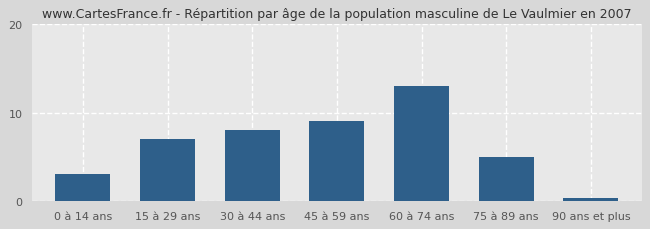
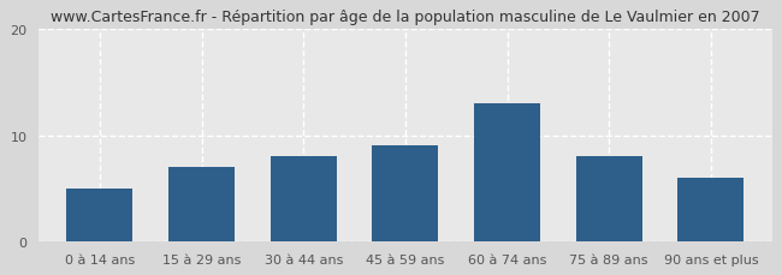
0 à 14 ans: 3.0 -> 5.0
75 à 89 ans: 5.0 -> 8.0
90 ans et plus: 0.3 -> 6.0
